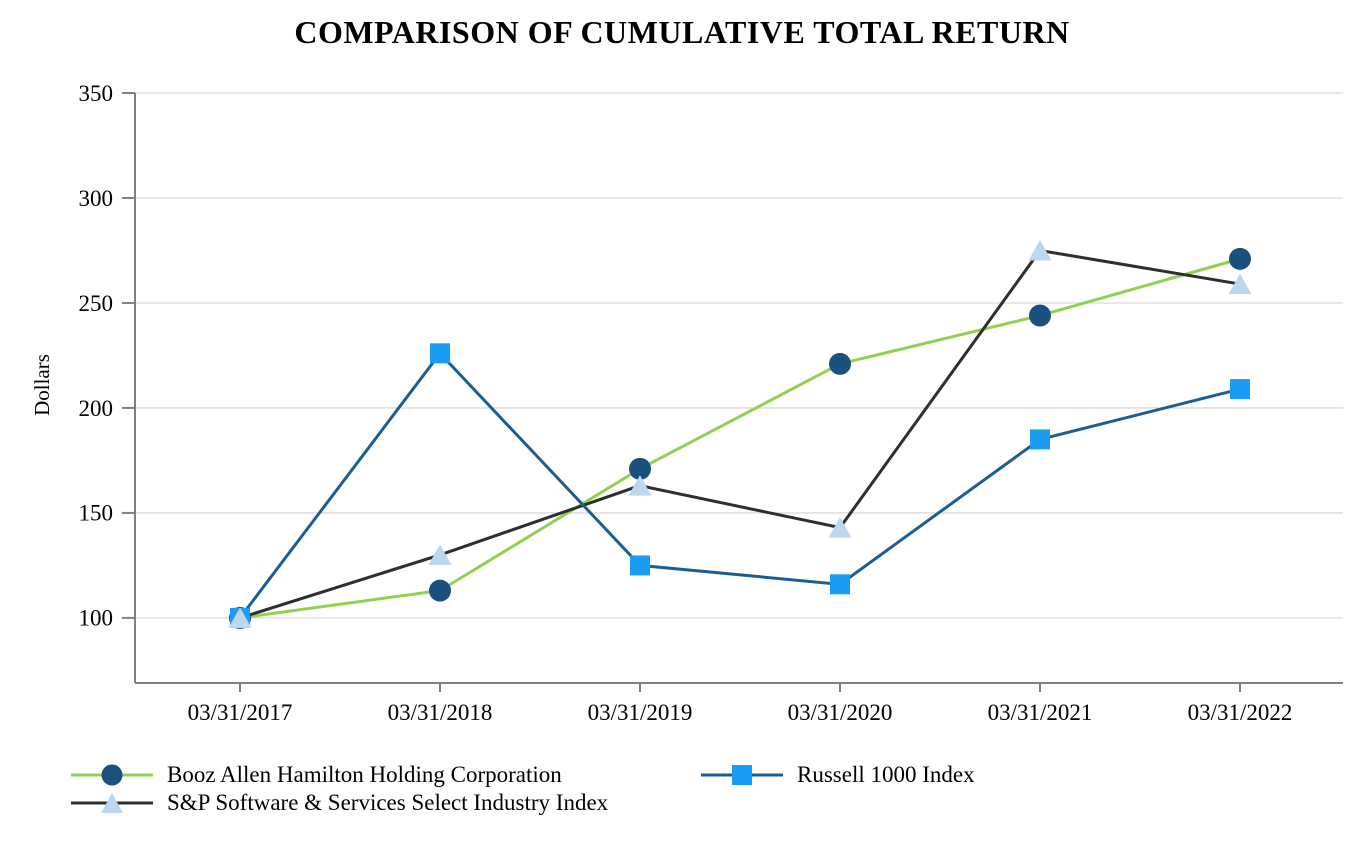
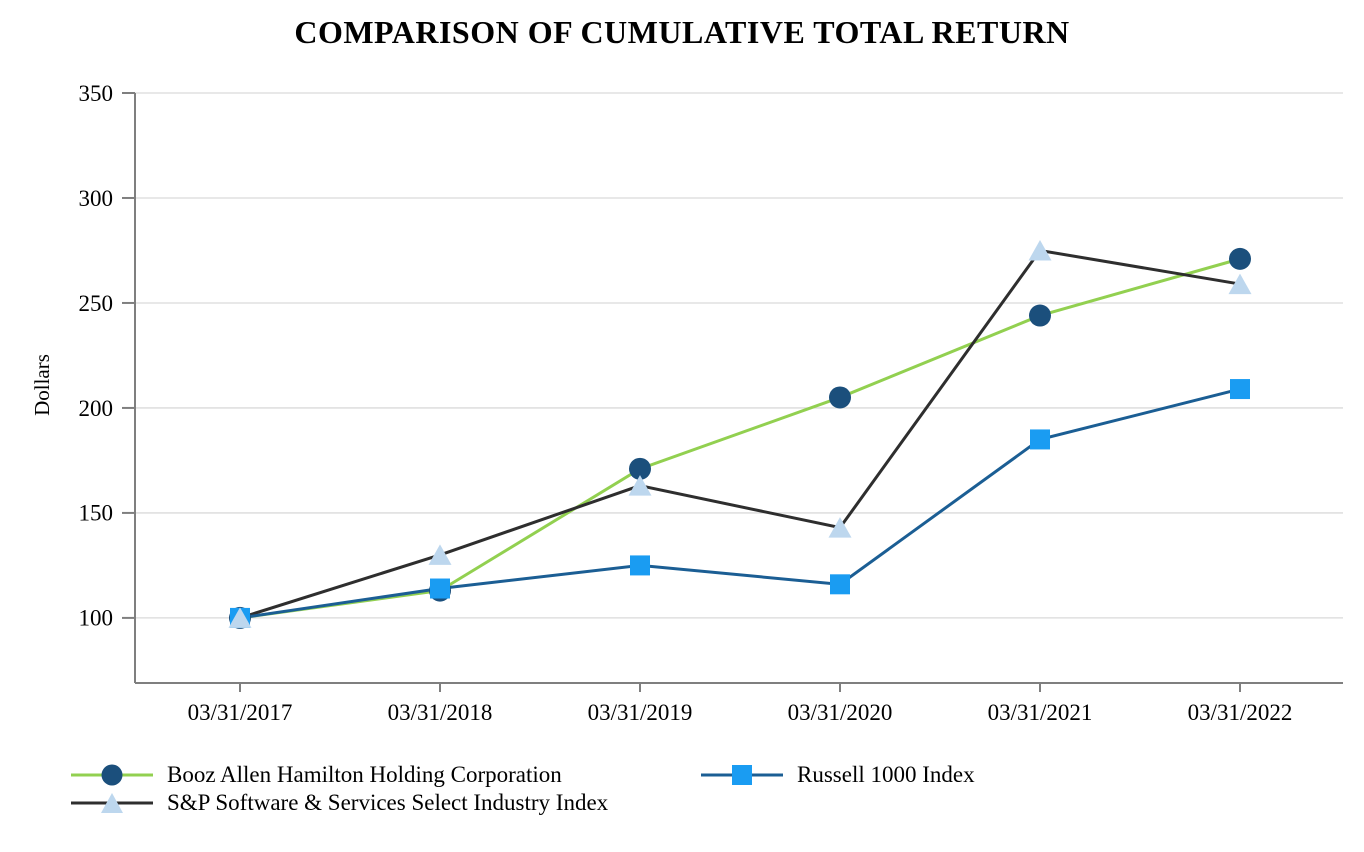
Russell 1000 Index/03/31/2018: 226 -> 114
Booz Allen Hamilton Holding Corporation/03/31/2020: 221 -> 205
